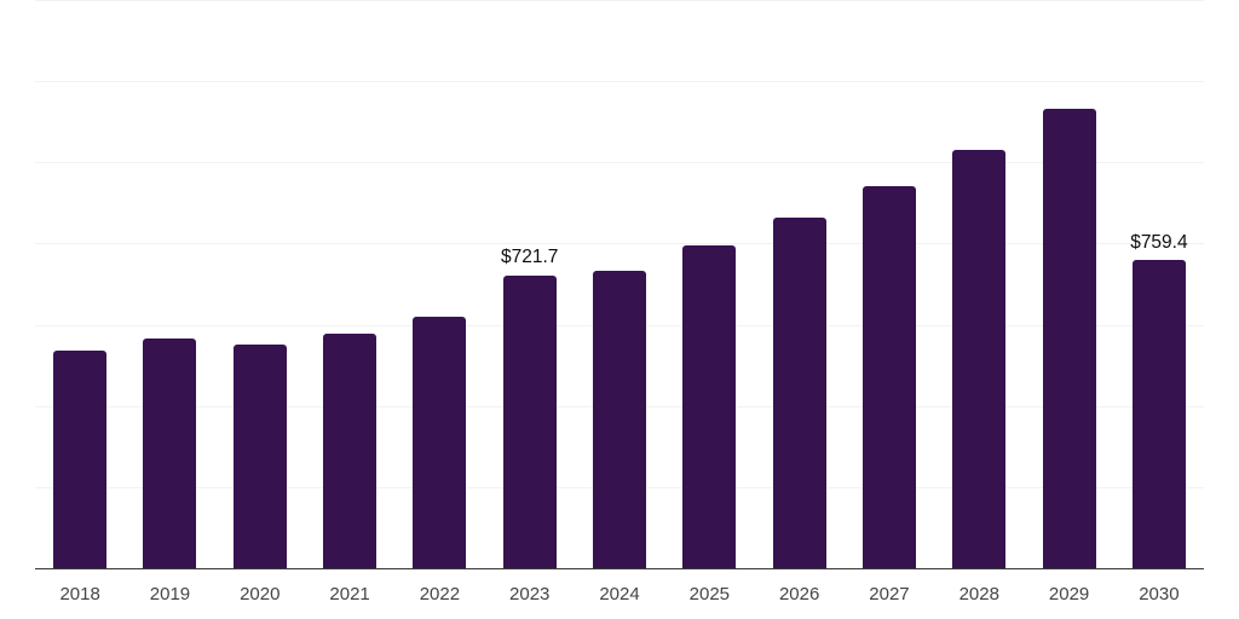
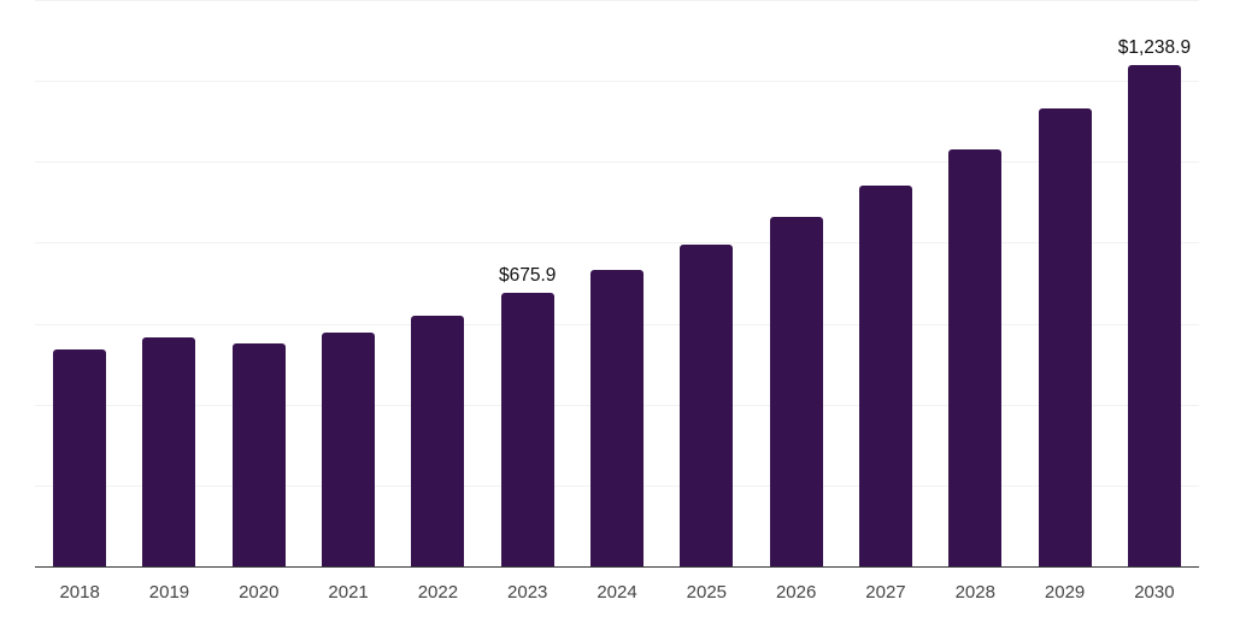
2023: $721.7 -> $675.9
2030: $759.4 -> $1,238.9
